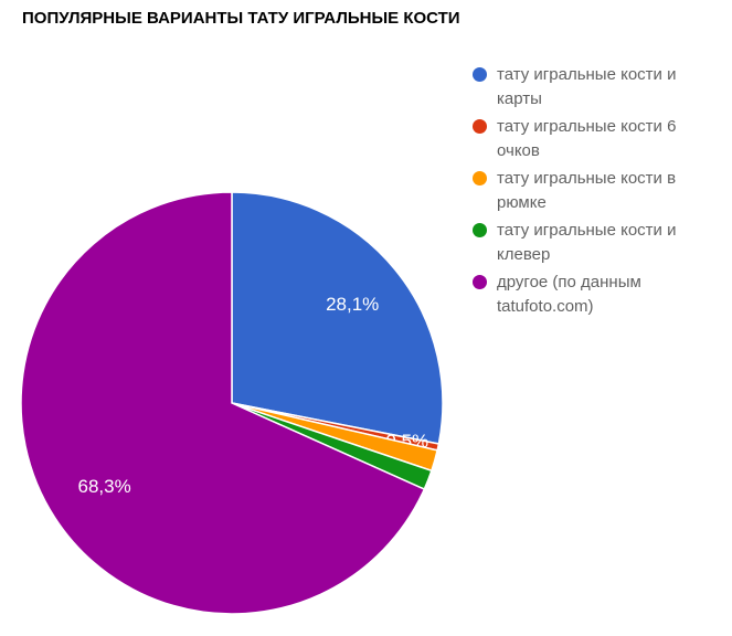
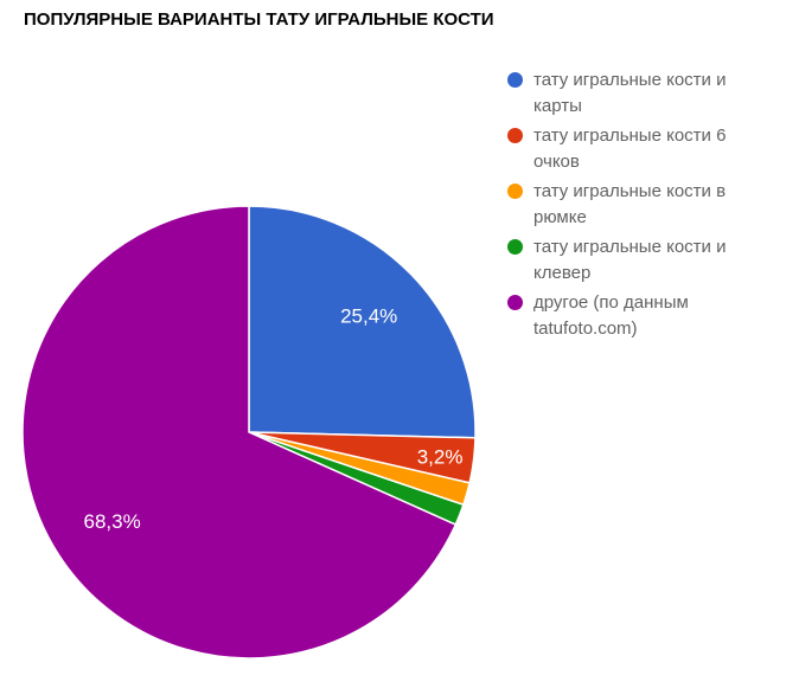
тату игральные кости и карты: 28,1% -> 25,4%
тату игральные кости 6 очков: 0,5% -> 3,2%
